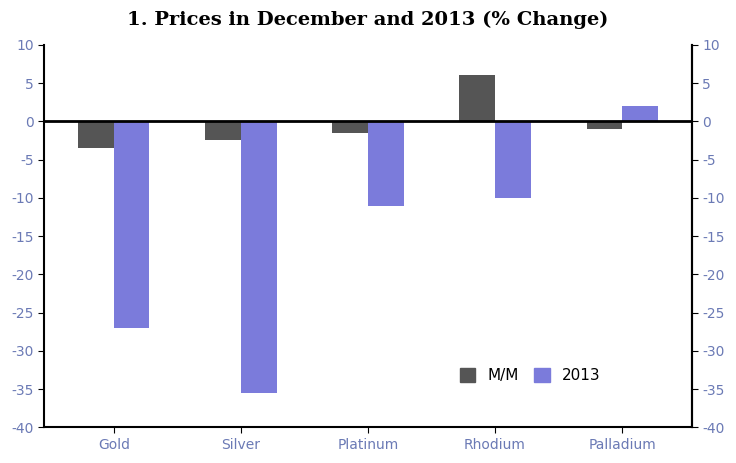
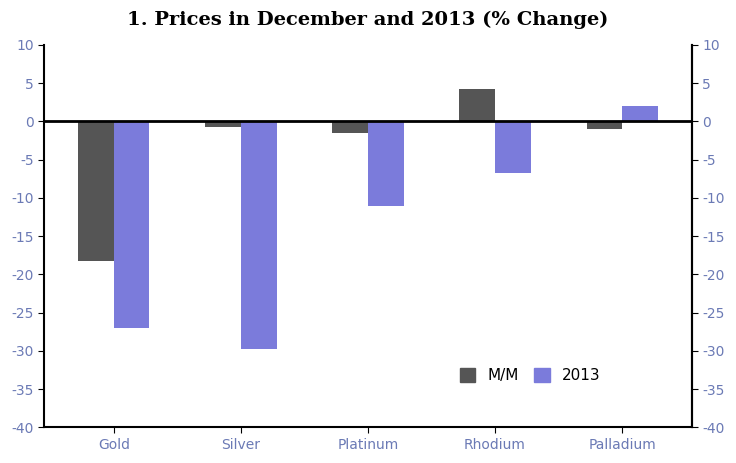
M/M/Gold: -3.5 -> -18.2
M/M/Silver: -2.5 -> -0.8
2013/Silver: -35.5 -> -29.8
M/M/Rhodium: 6.0 -> 4.2
2013/Rhodium: -10.0 -> -6.8
